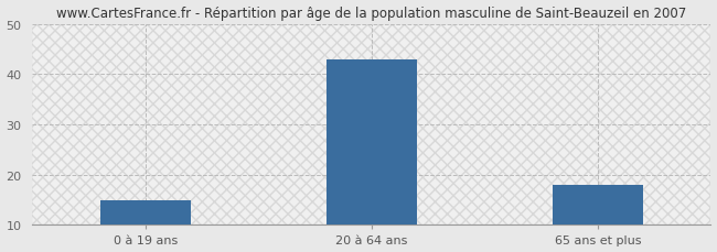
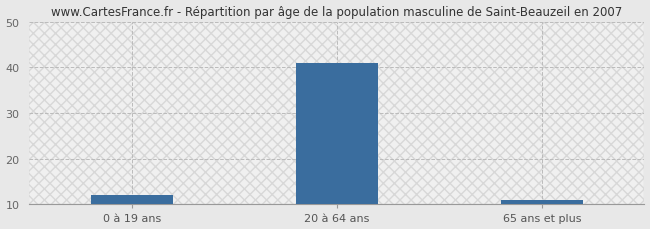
0 à 19 ans: 15 -> 12
20 à 64 ans: 43 -> 41
65 ans et plus: 18 -> 11
